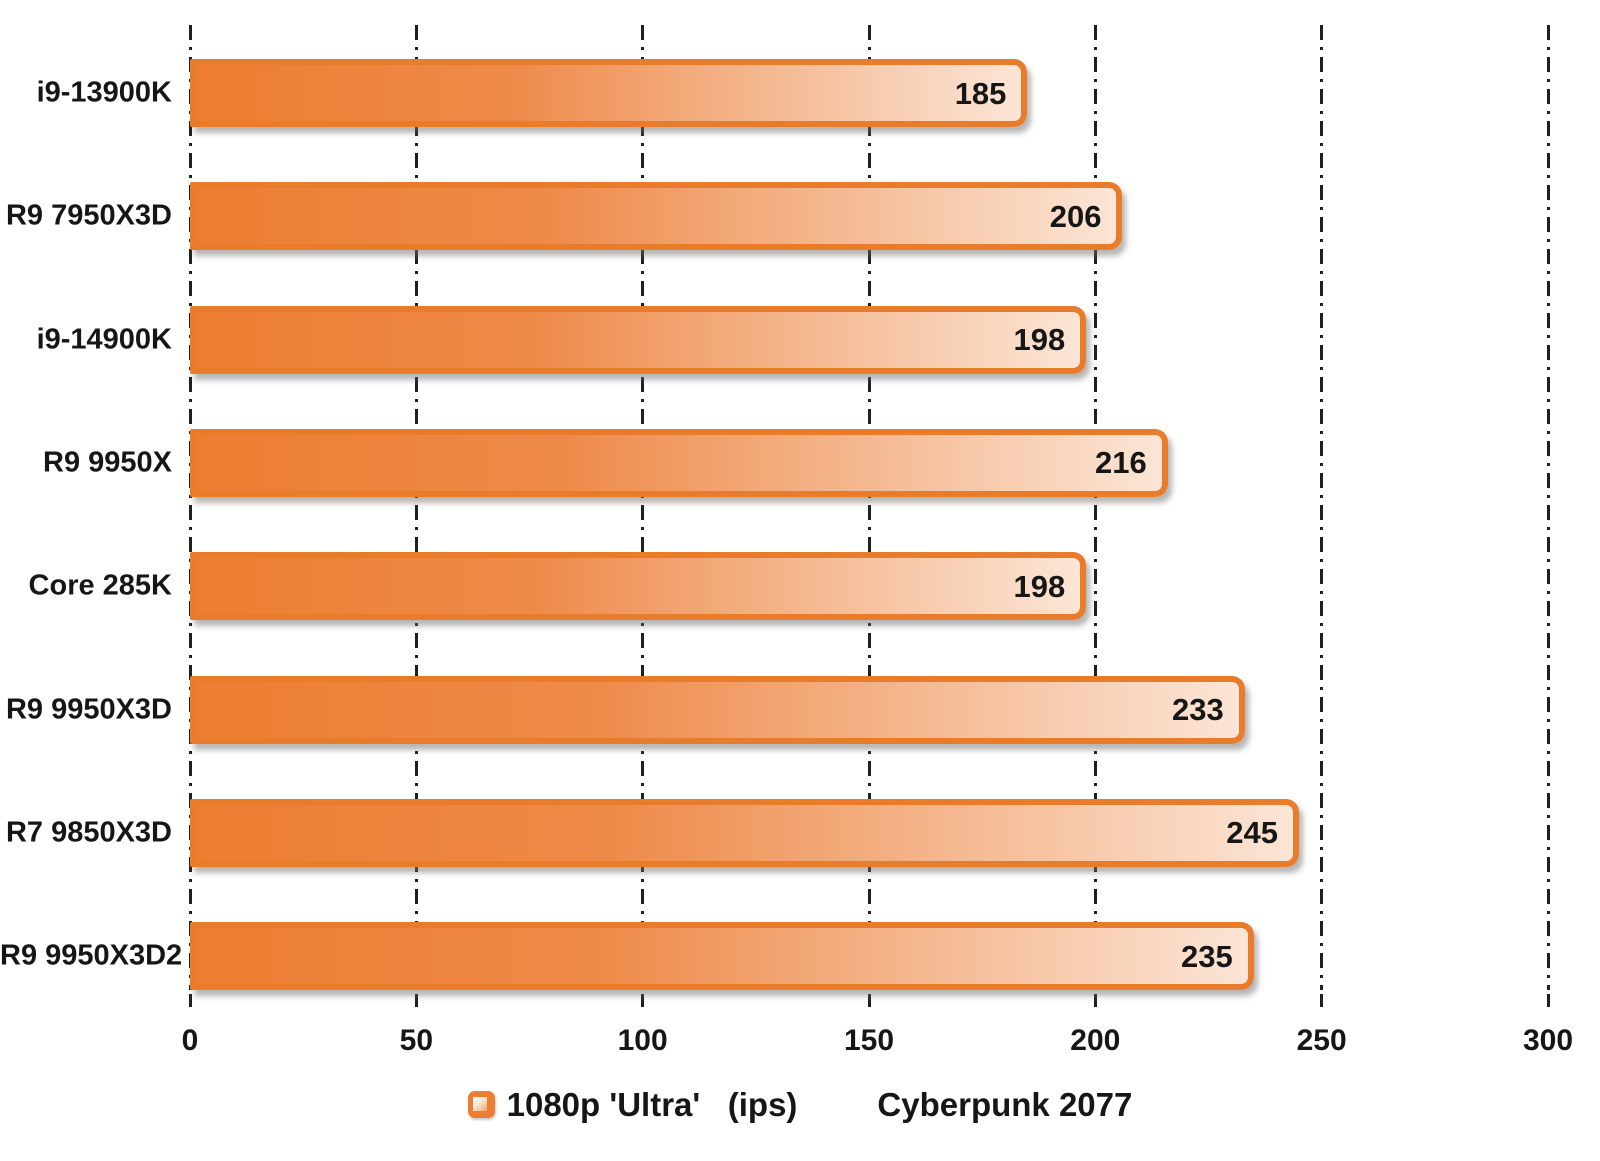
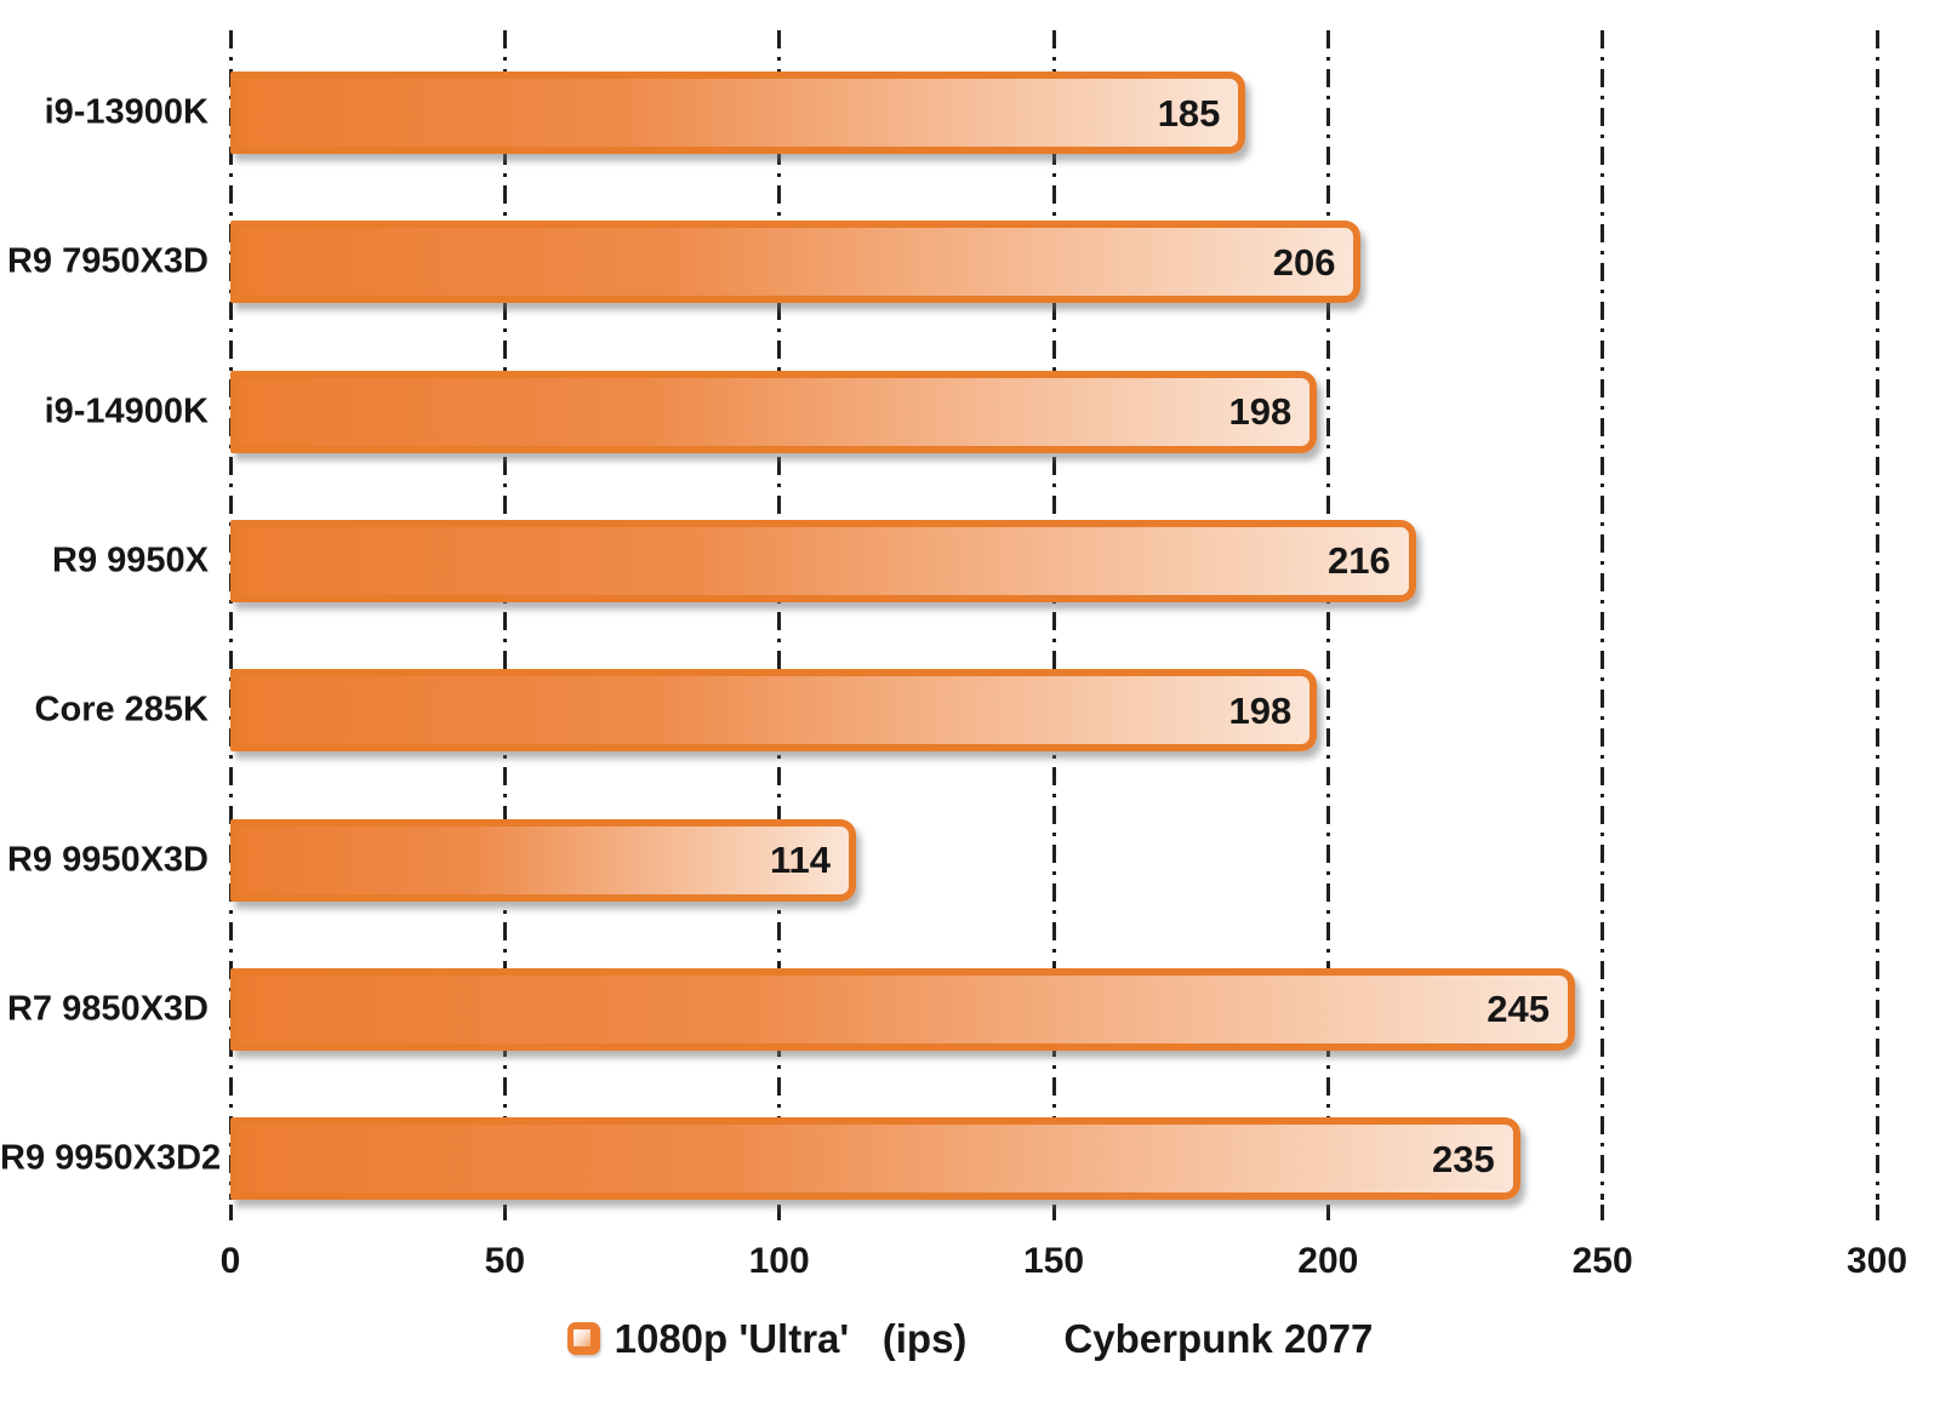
R9 9950X3D: 233 -> 114
